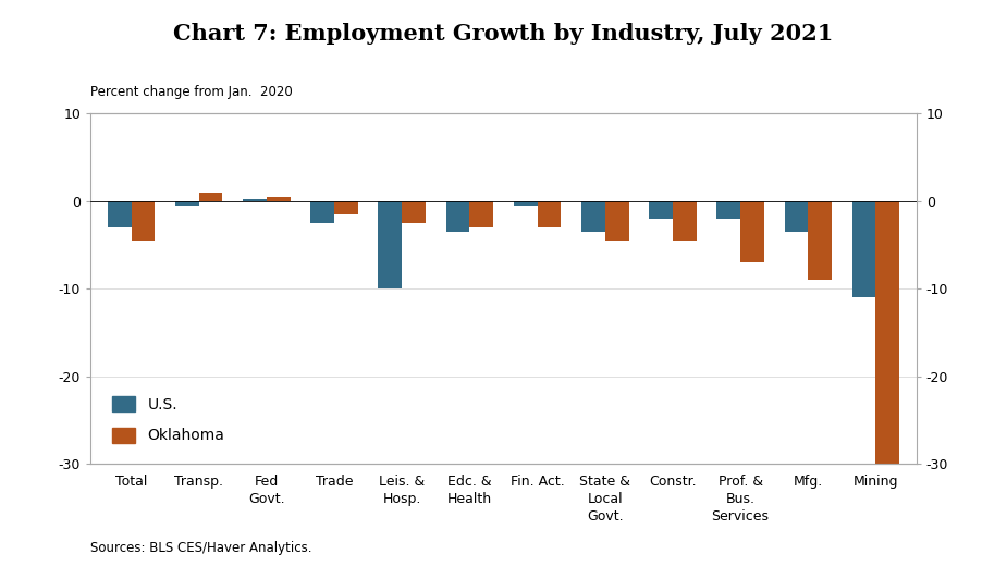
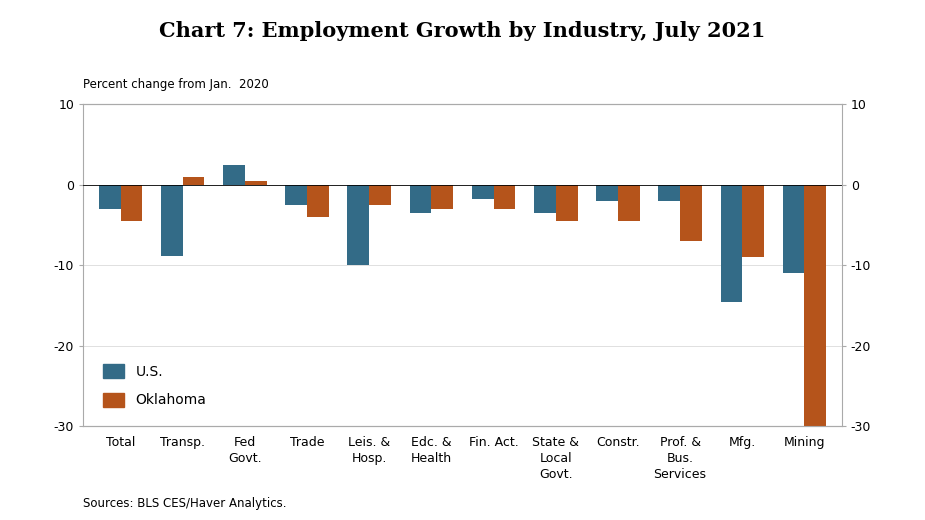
U.S./Transp.: -0.5 -> -8.8
U.S./Fed Govt.: 0.2 -> 2.4
Oklahoma/Trade: -1.5 -> -4.0
U.S./Fin. Act.: -0.5 -> -1.8
U.S./Mfg.: -3.5 -> -14.6
